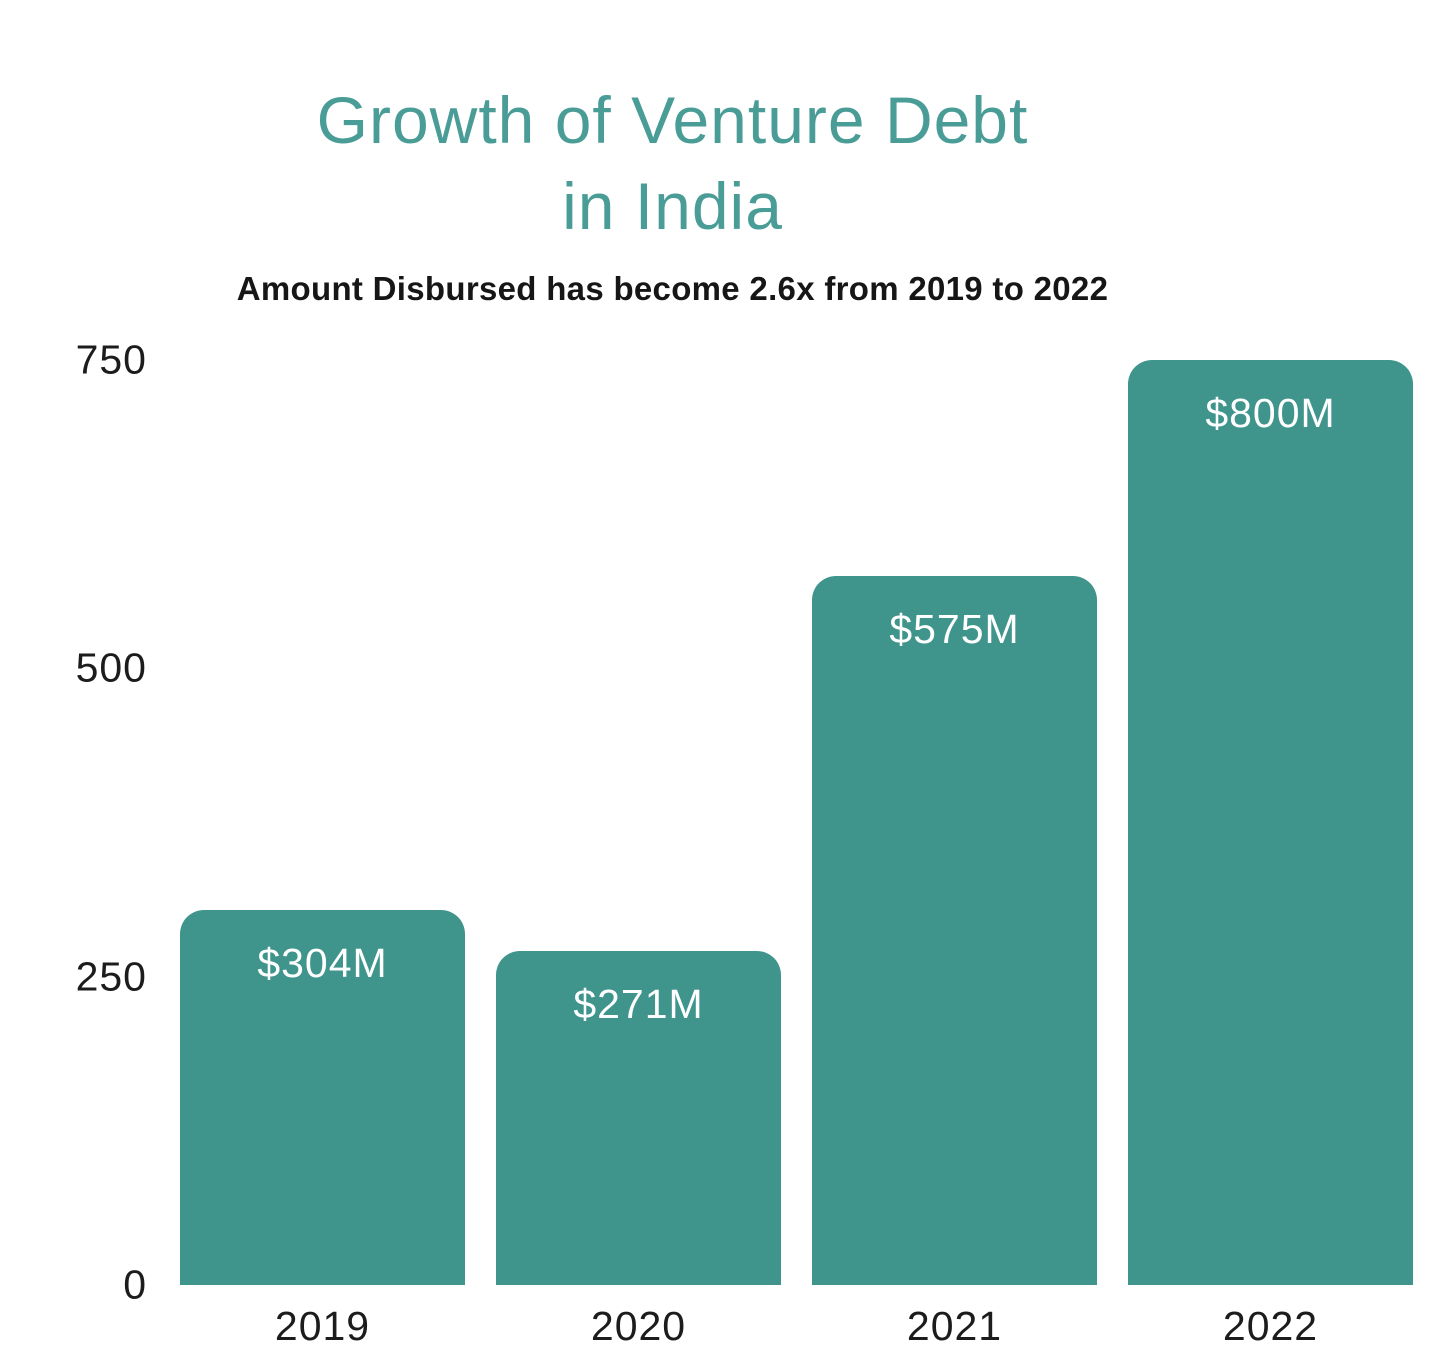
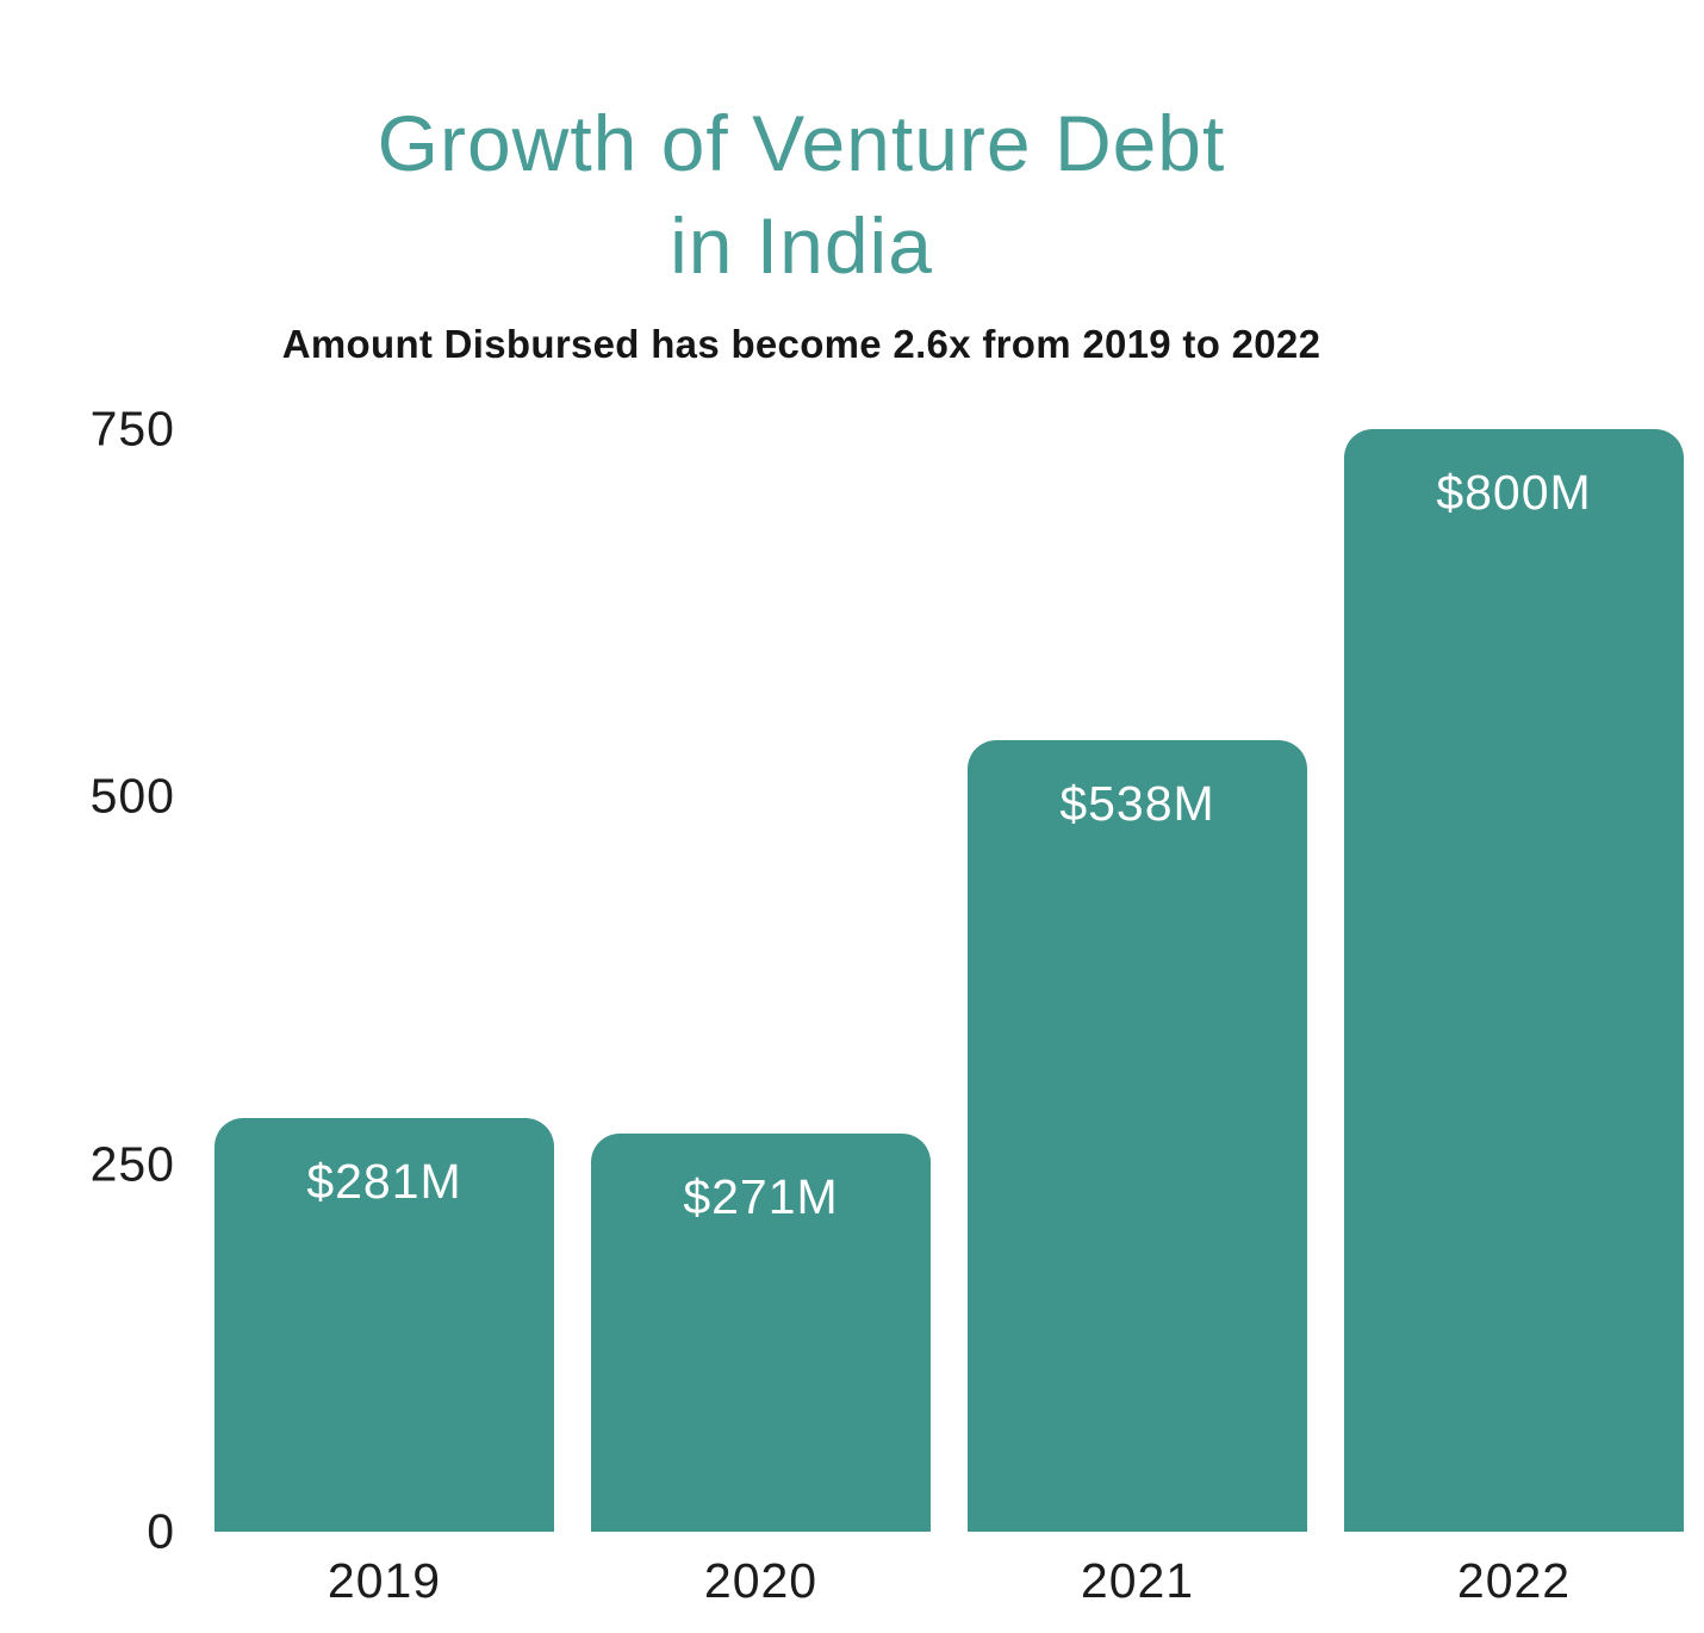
2019: $304M -> $281M
2021: $575M -> $538M
